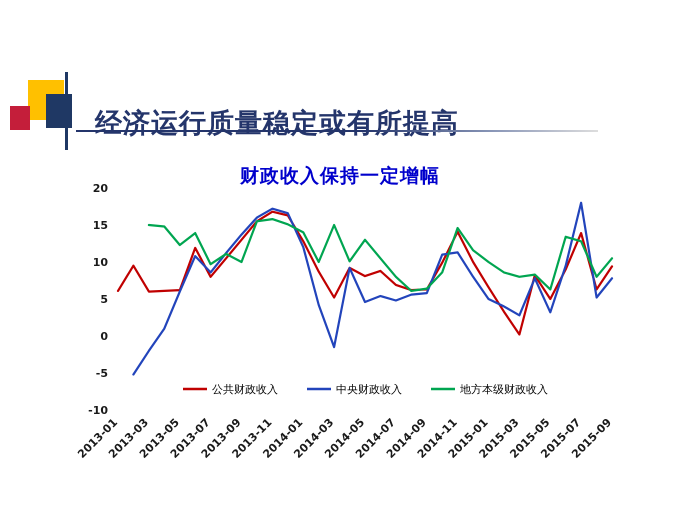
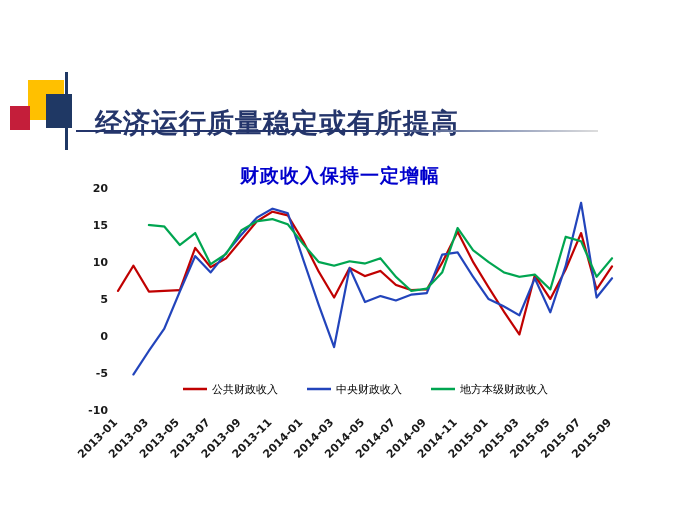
公共财政收入/2013-07: 8 -> 9
地方本级财政收入/2013-09: 10 -> 14
中央财政收入/2014-01: 12 -> 10
地方本级财政收入/2014-01: 14 -> 12
地方本级财政收入/2014-03: 15 -> 10
地方本级财政收入/2014-05: 13 -> 10
